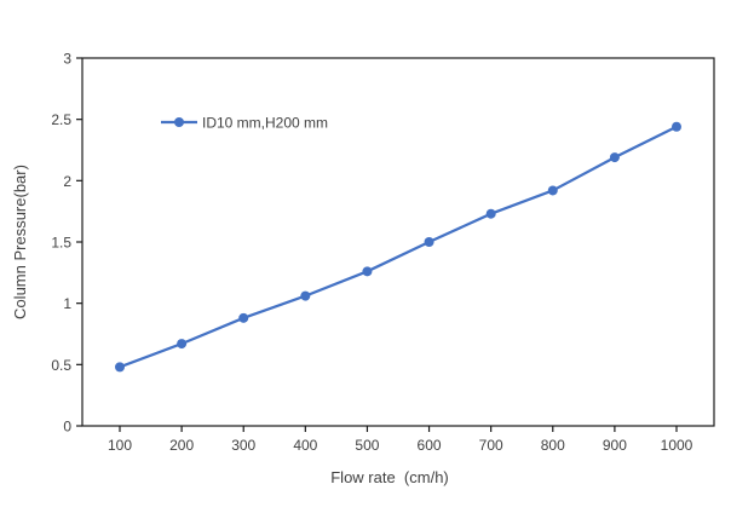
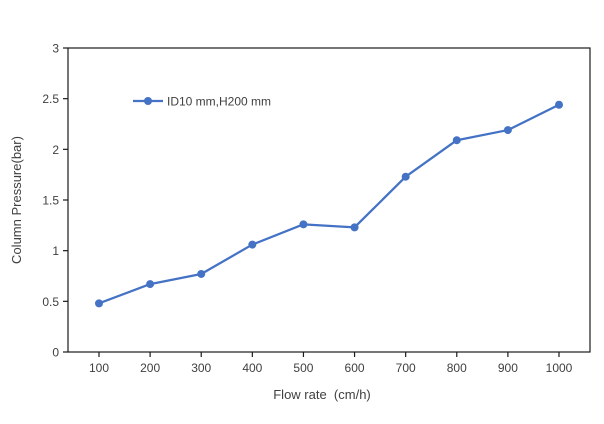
300: 0.88 -> 0.77
600: 1.50 -> 1.23
800: 1.92 -> 2.09
